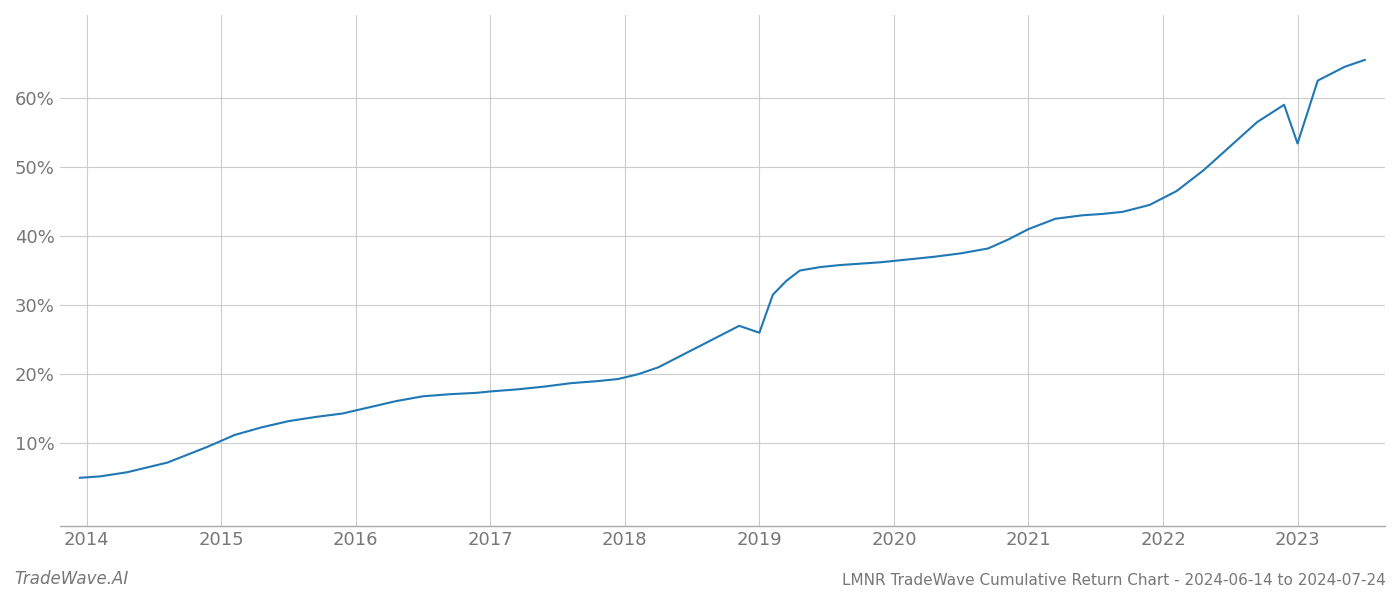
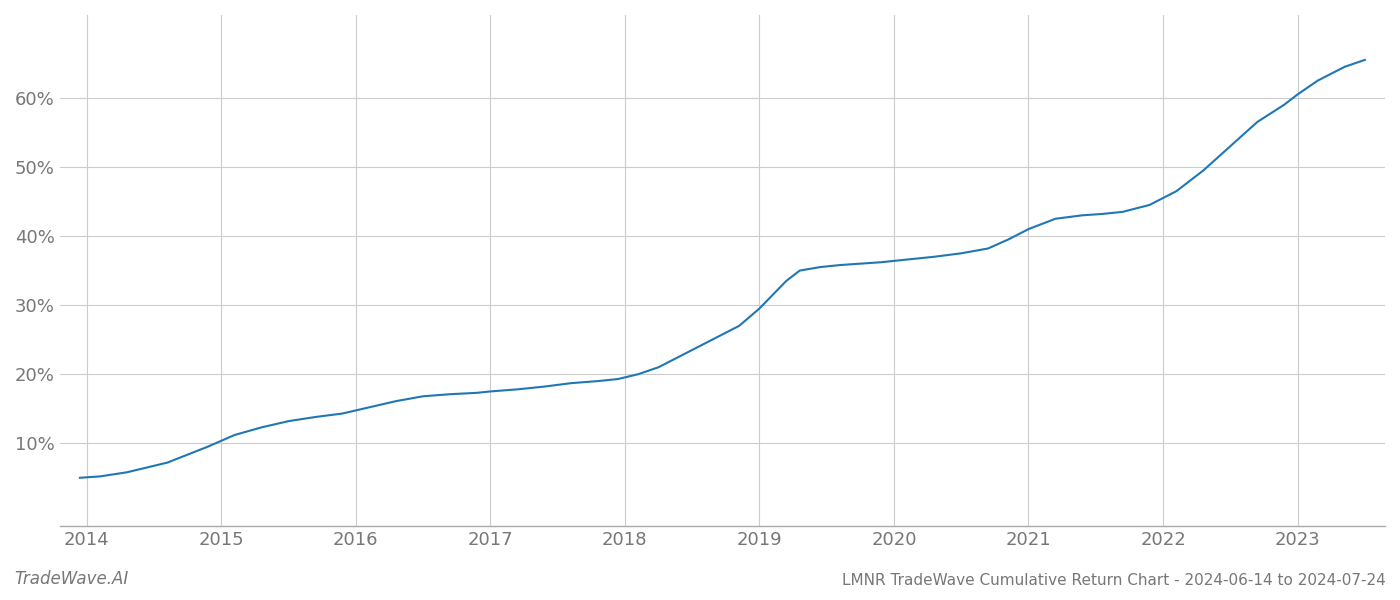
2019: 26.0% -> 29.5%
2023: 53.4% -> 60.5%
